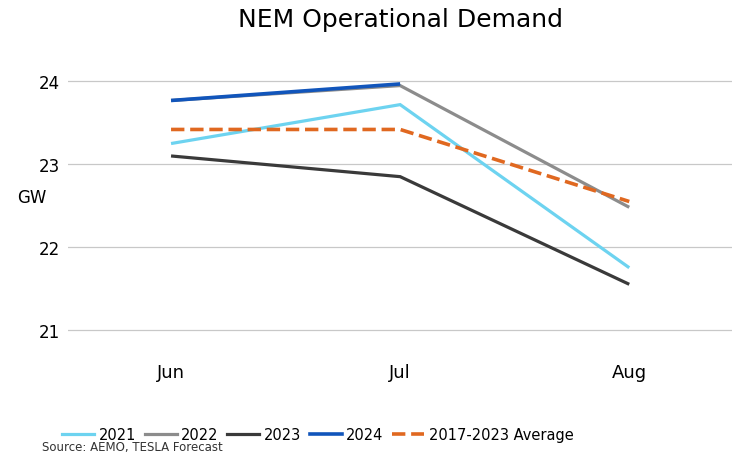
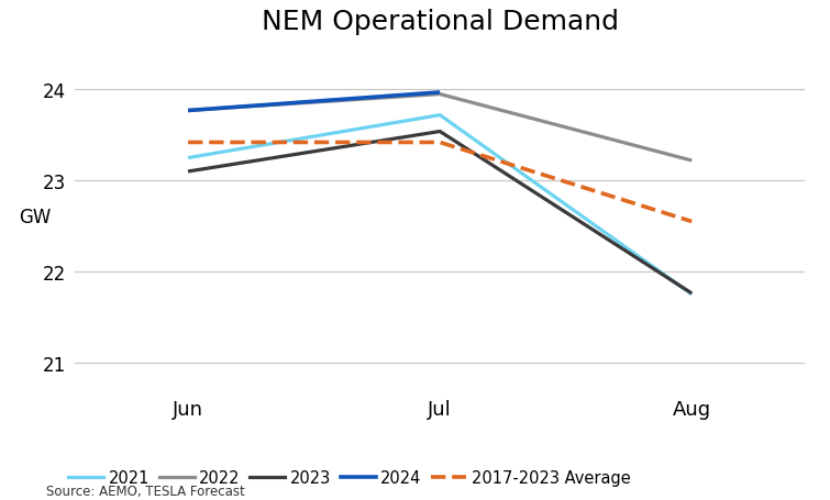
2023/Jul: 22.85 -> 23.54
2022/Aug: 22.48 -> 23.22
2023/Aug: 21.55 -> 21.76
